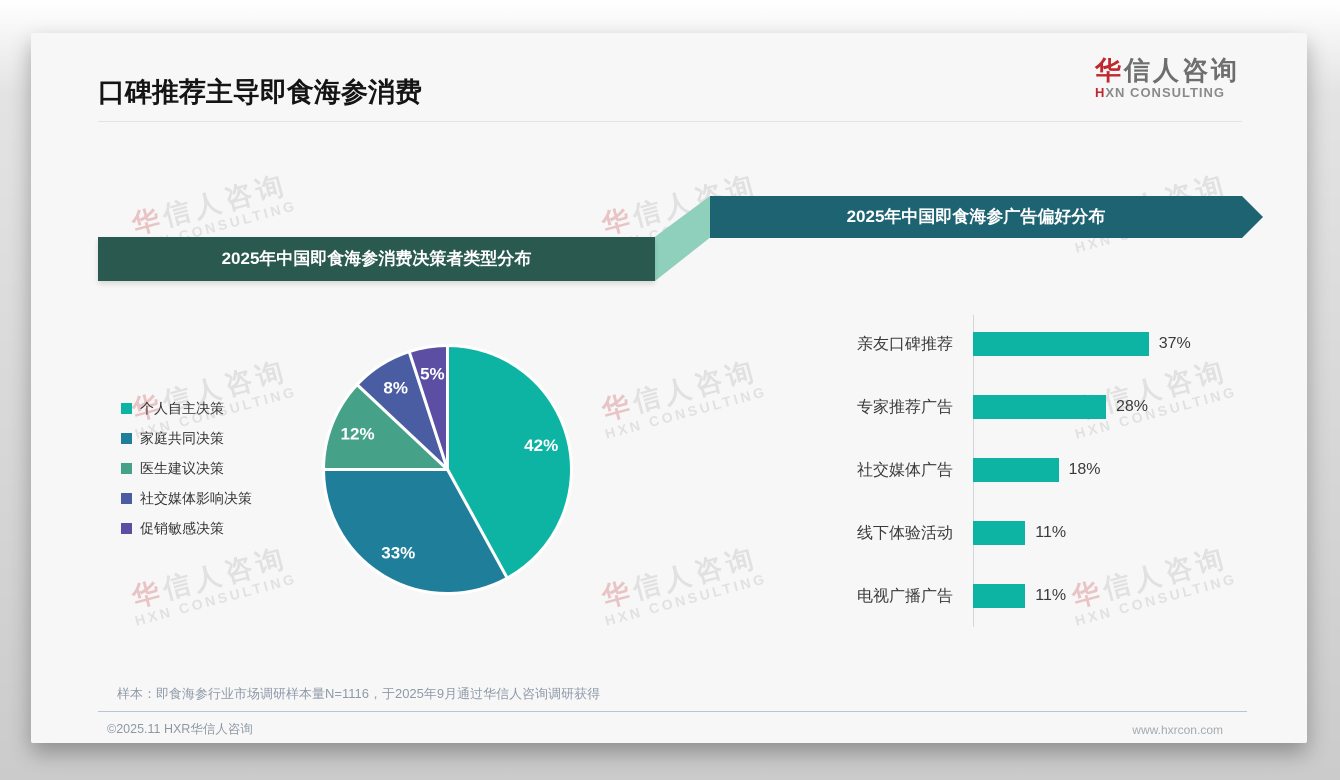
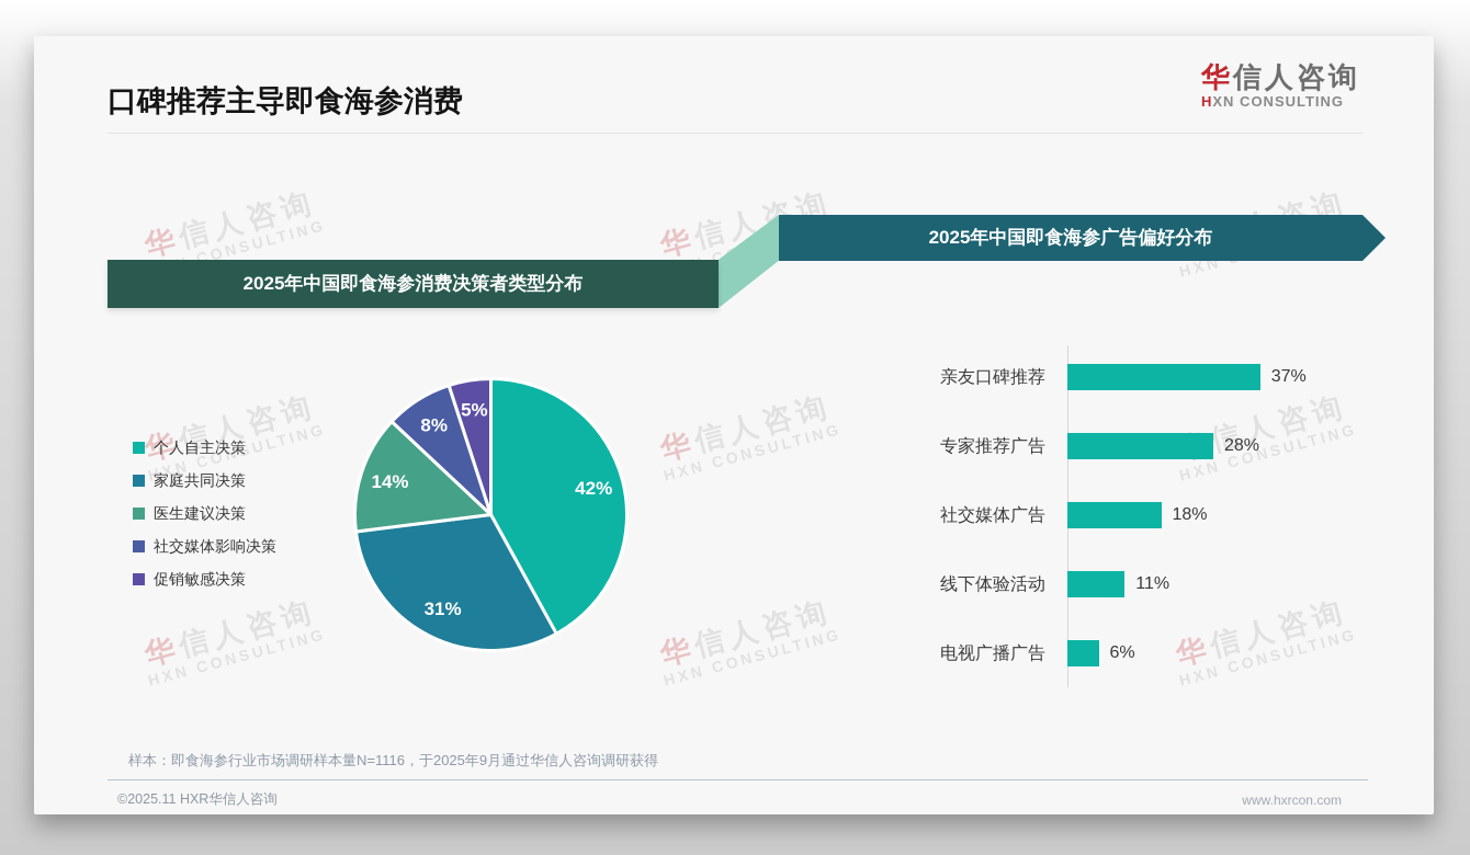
2025年中国即食海参消费决策者类型分布/家庭共同决策: 33% -> 31%
2025年中国即食海参消费决策者类型分布/医生建议决策: 12% -> 14%
2025年中国即食海参广告偏好分布/电视广播广告: 11% -> 6%
